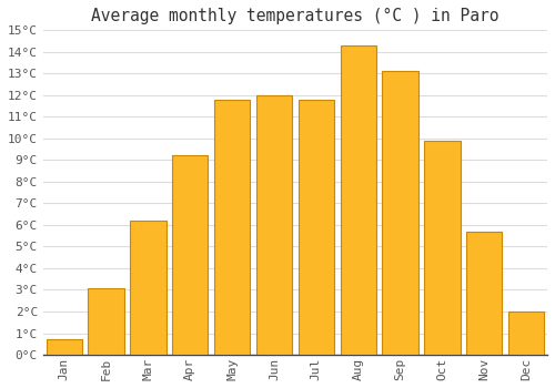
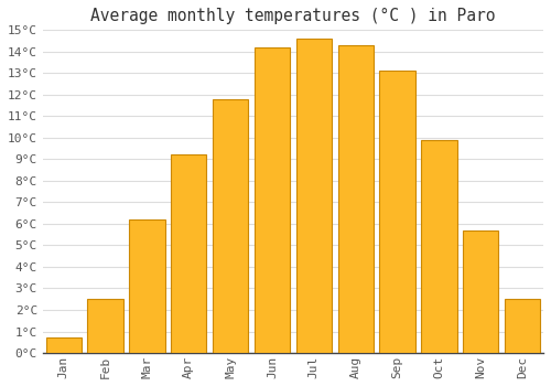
Feb: 3.1°C -> 2.5°C
Jun: 12.0°C -> 14.2°C
Jul: 11.8°C -> 14.6°C
Dec: 2.0°C -> 2.5°C
